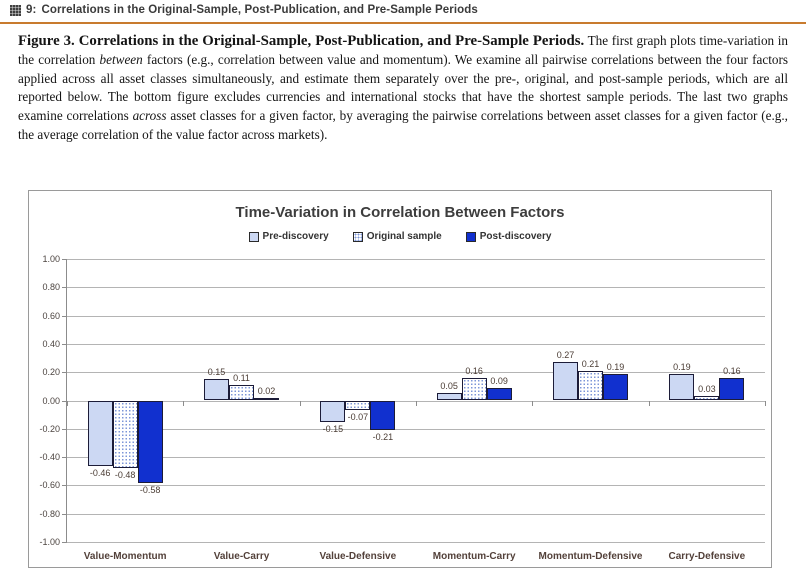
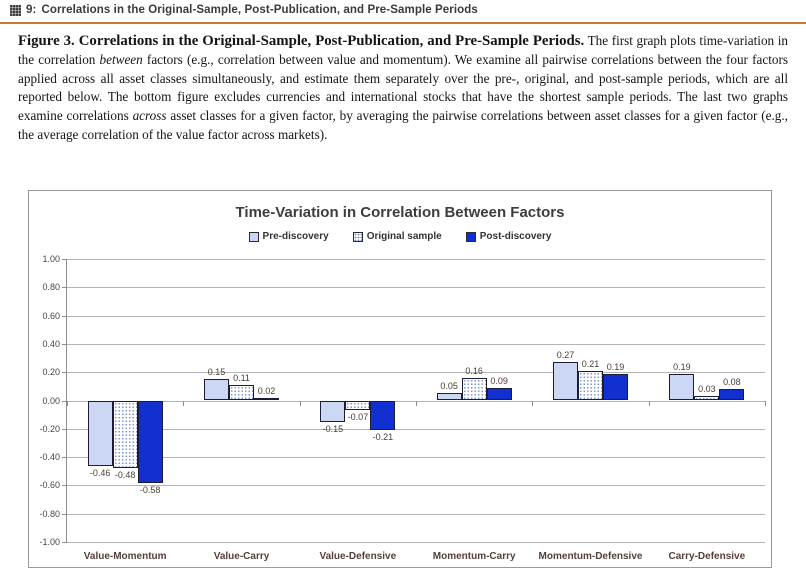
Post-discovery/Carry-Defensive: 0.16 -> 0.08
